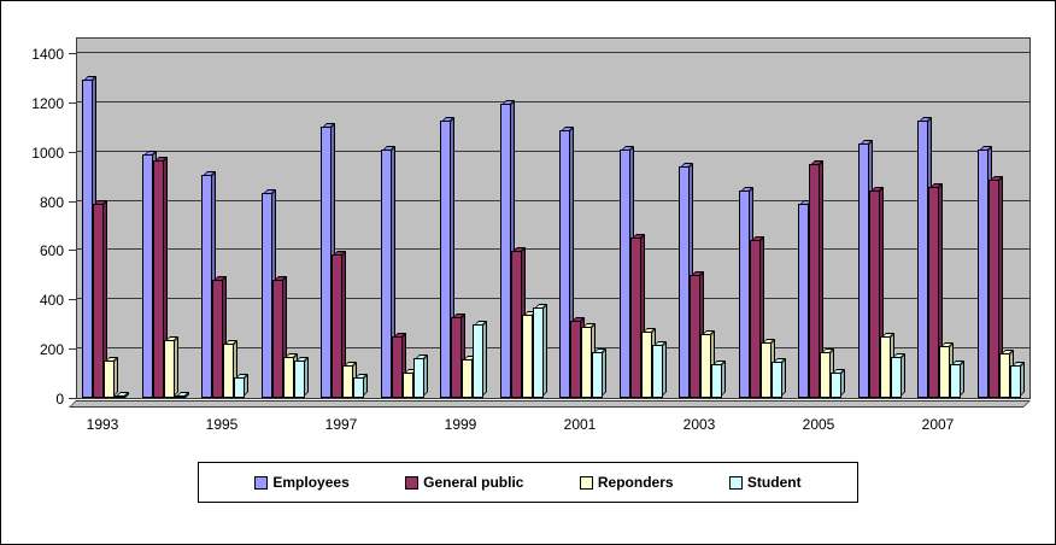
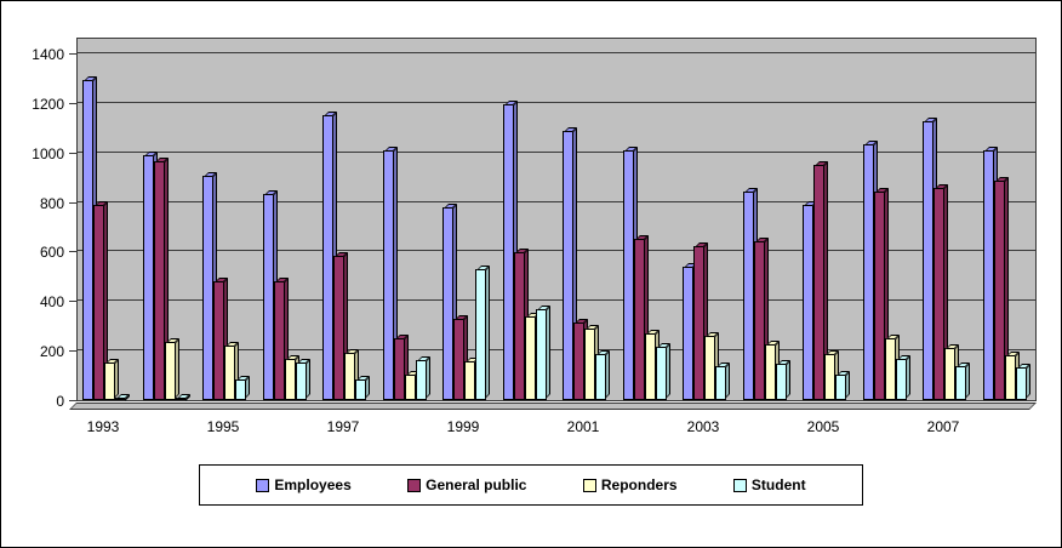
Employees/1997: 1100 -> 1150
Reponders/1997: 130 -> 190
Employees/1999: 1120 -> 780
Student/1999: 300 -> 530
Employees/2003: 940 -> 540
General public/2003: 500 -> 620
